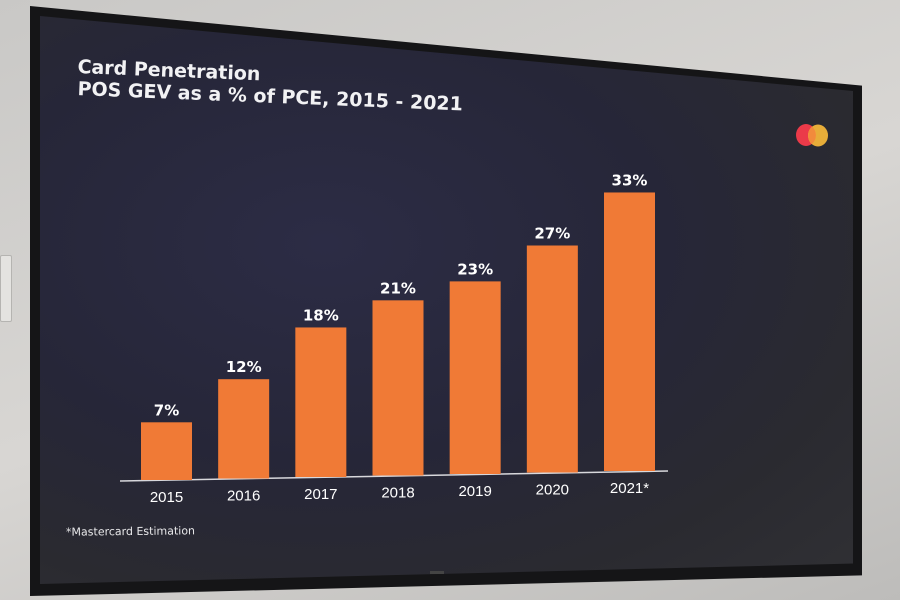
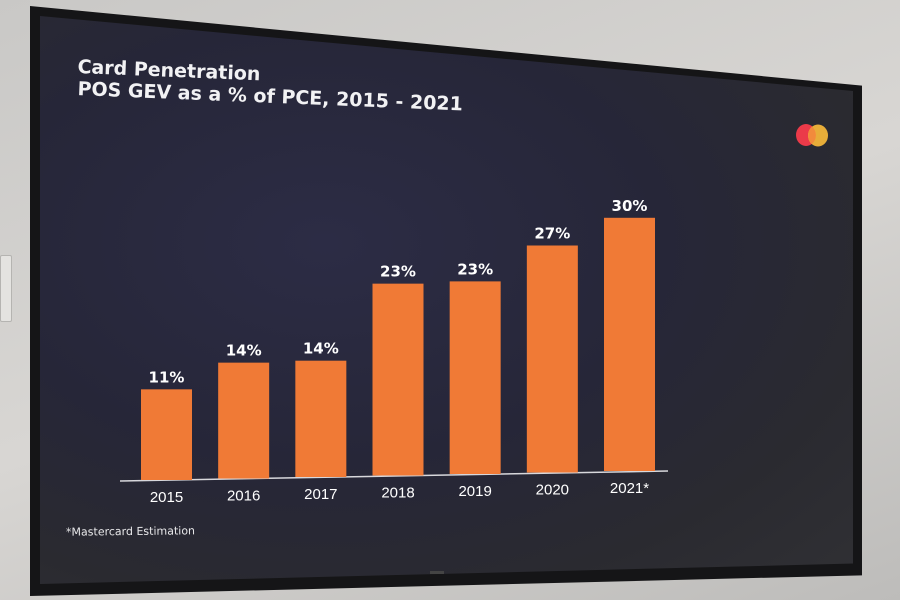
2015: 7% -> 11%
2016: 12% -> 14%
2017: 18% -> 14%
2018: 21% -> 23%
2021*: 33% -> 30%
